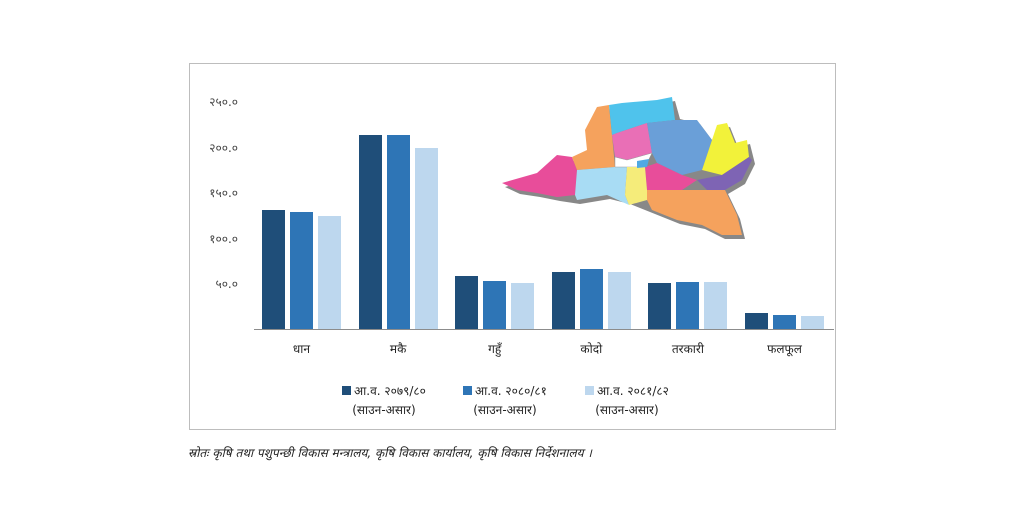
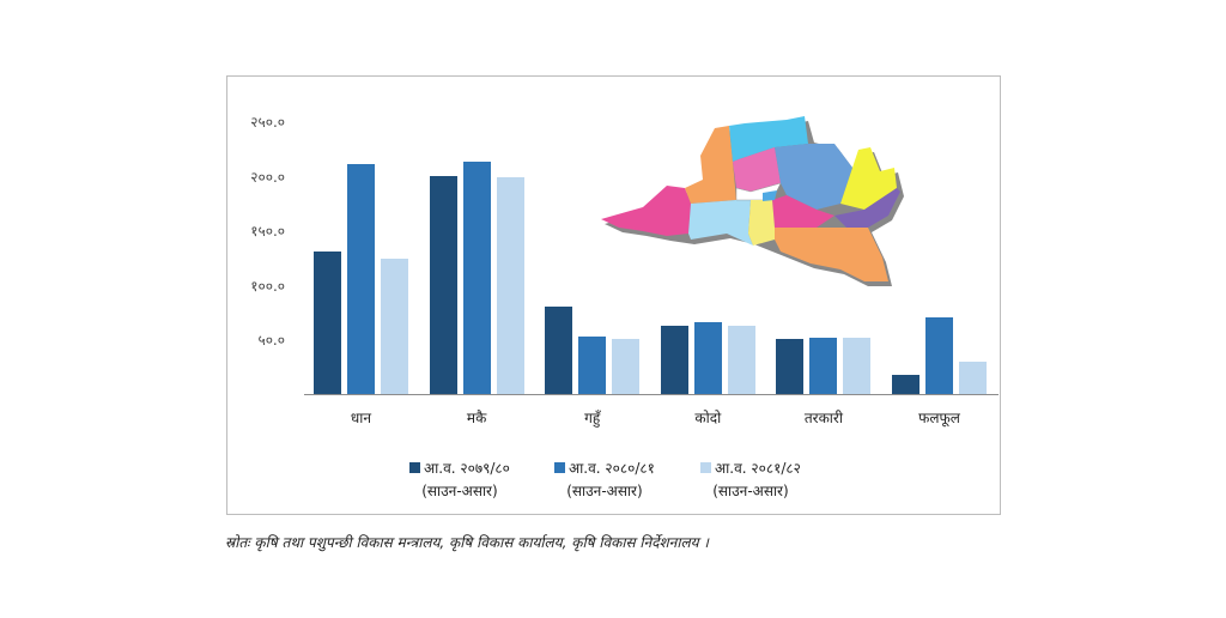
आ.व. २०८०/८१ (साउन-असार)/धान: 130 -> 210
आ.व. २०७९/८० (साउन-असार)/मकै: 210 -> 200
आ.व. २०७९/८० (साउन-असार)/गहुँ: 60 -> 80
आ.व. २०८०/८१ (साउन-असार)/फलफूल: 20 -> 70
आ.व. २०८१/८२ (साउन-असार)/फलफूल: 10 -> 30
